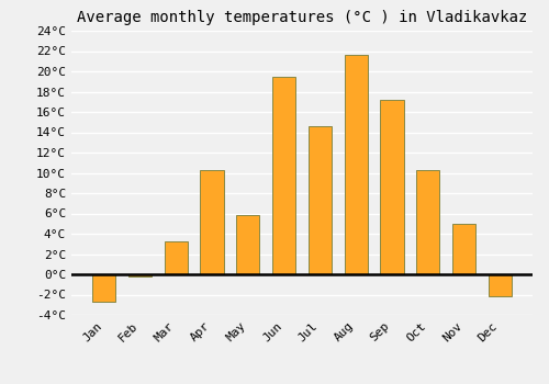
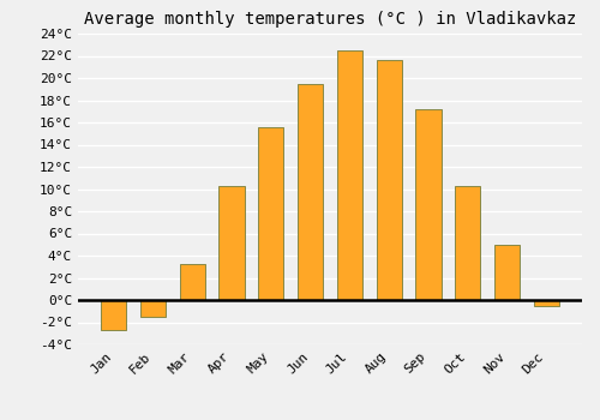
Feb: -0.2°C -> -1.5°C
May: 5.8°C -> 15.6°C
Jul: 14.6°C -> 22.5°C
Dec: -2.2°C -> -0.5°C
